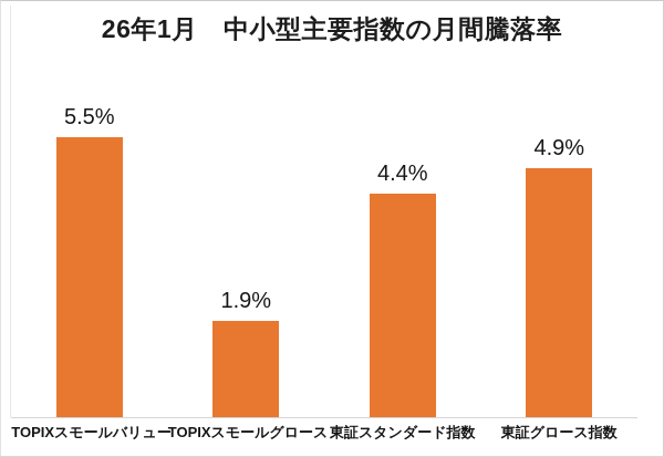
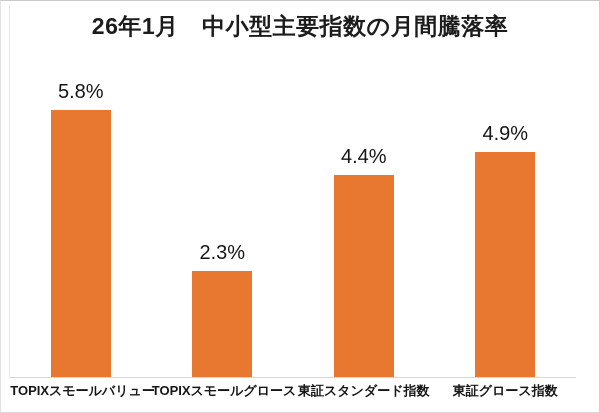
TOPIXスモールバリュー: 5.5% -> 5.8%
TOPIXスモールグロース: 1.9% -> 2.3%
